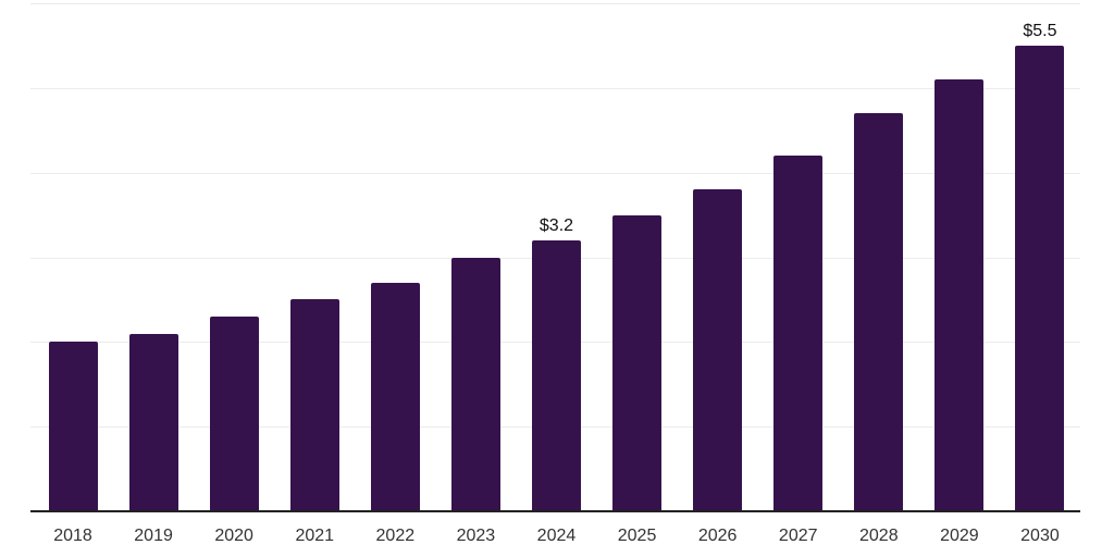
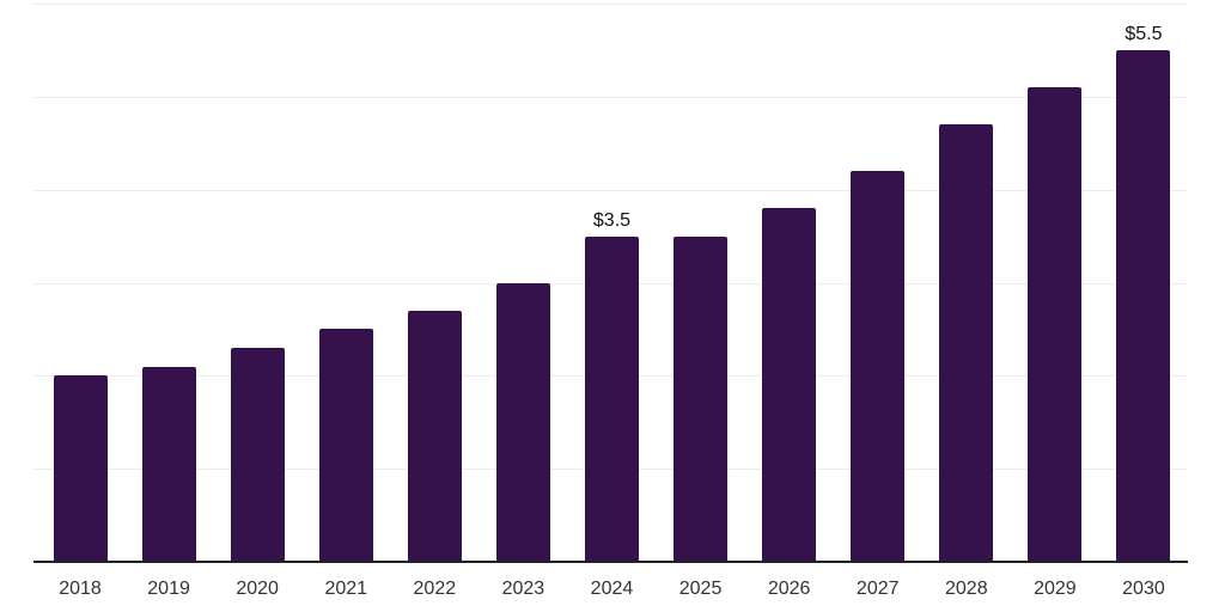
2024: $3.2 -> $3.5
